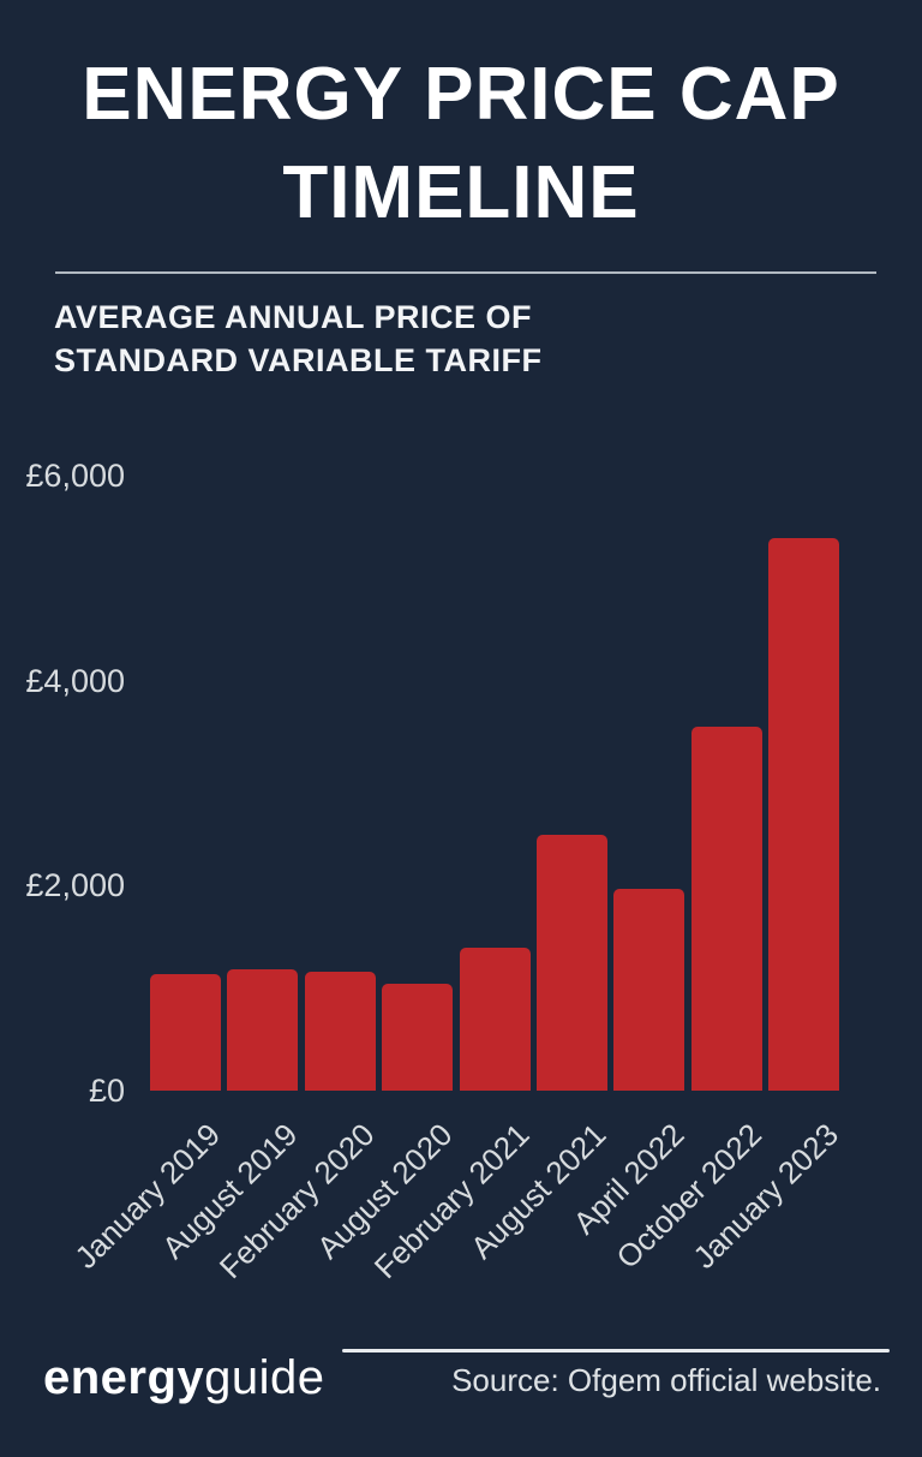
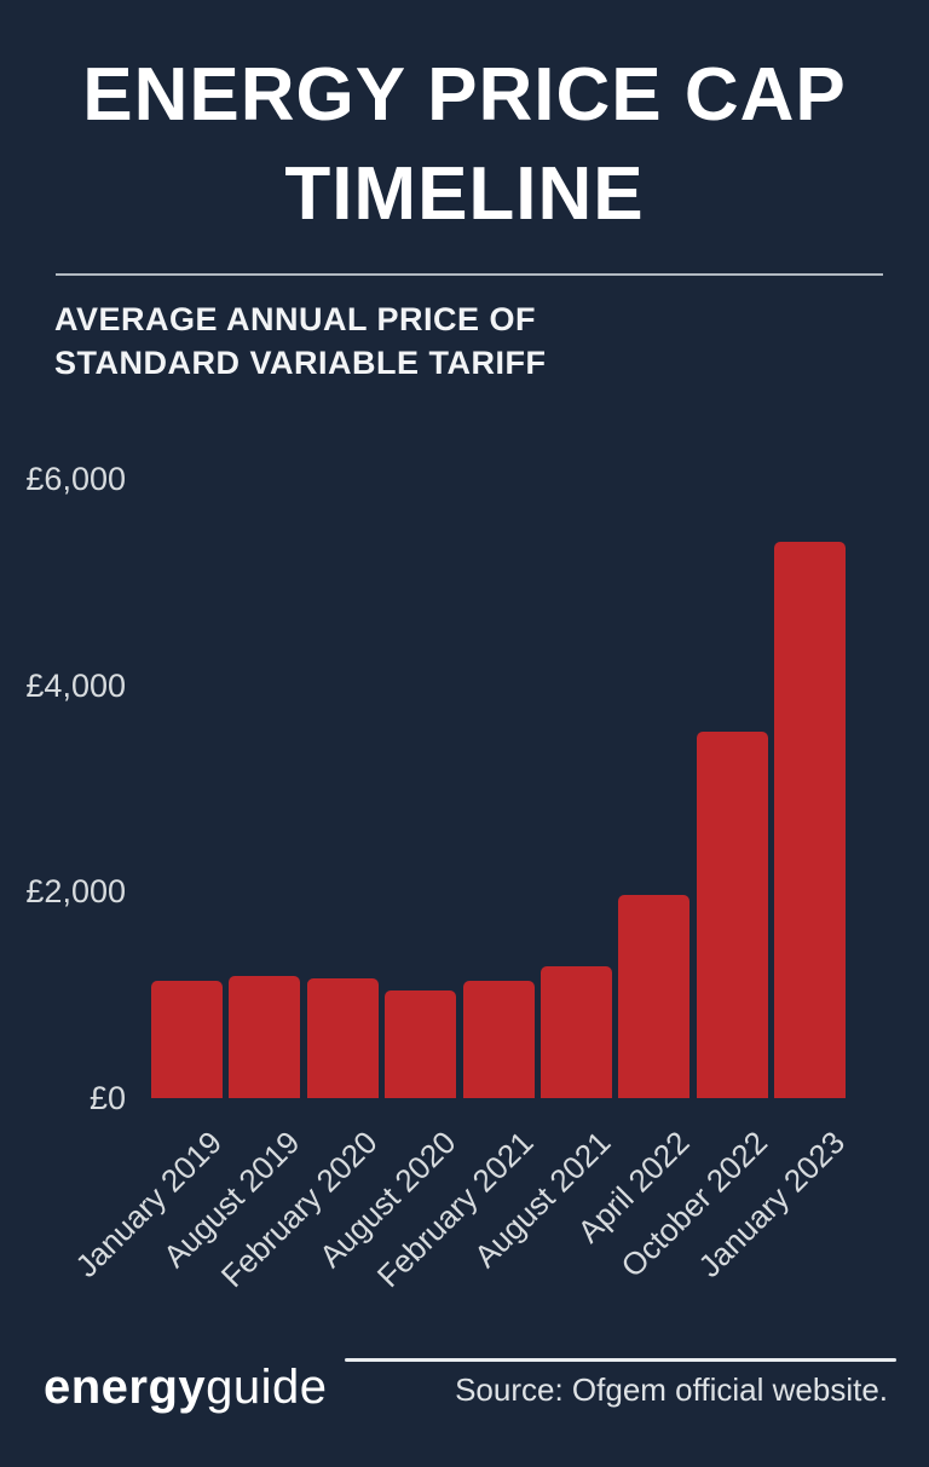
February 2021: £1400 -> £1100
August 2021: £2500 -> £1300
